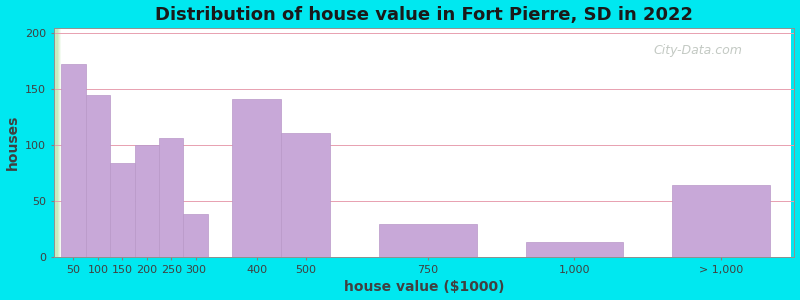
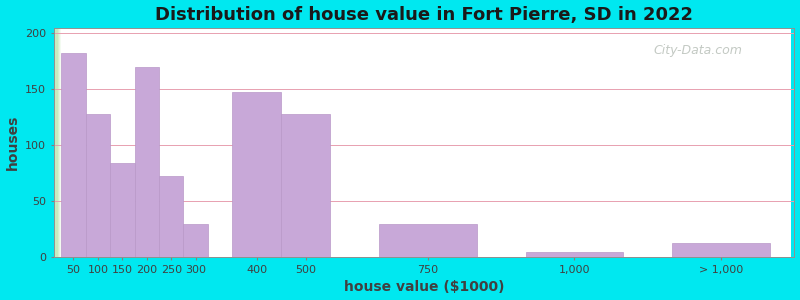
50: 173 -> 183
100: 145 -> 128
200: 100 -> 170
250: 107 -> 73
300: 39 -> 30
400: 141 -> 148
500: 111 -> 128
1,000: 14 -> 5
> 1,000: 65 -> 13
